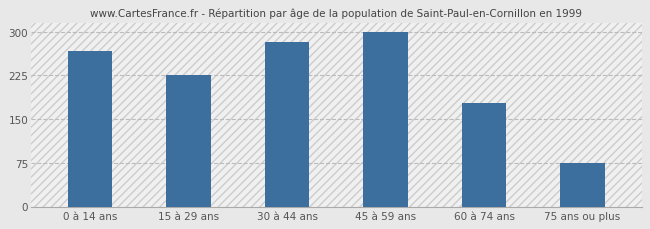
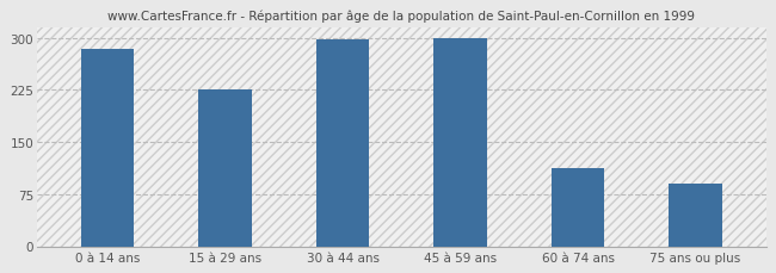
0 à 14 ans: 266 -> 284
30 à 44 ans: 282 -> 297
60 à 74 ans: 178 -> 113
75 ans ou plus: 74 -> 90
